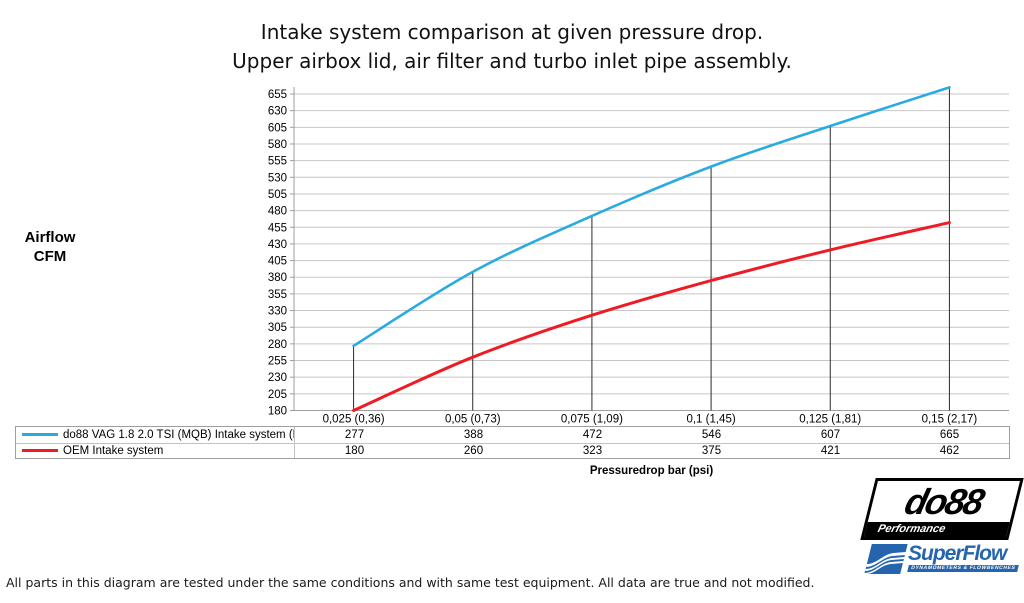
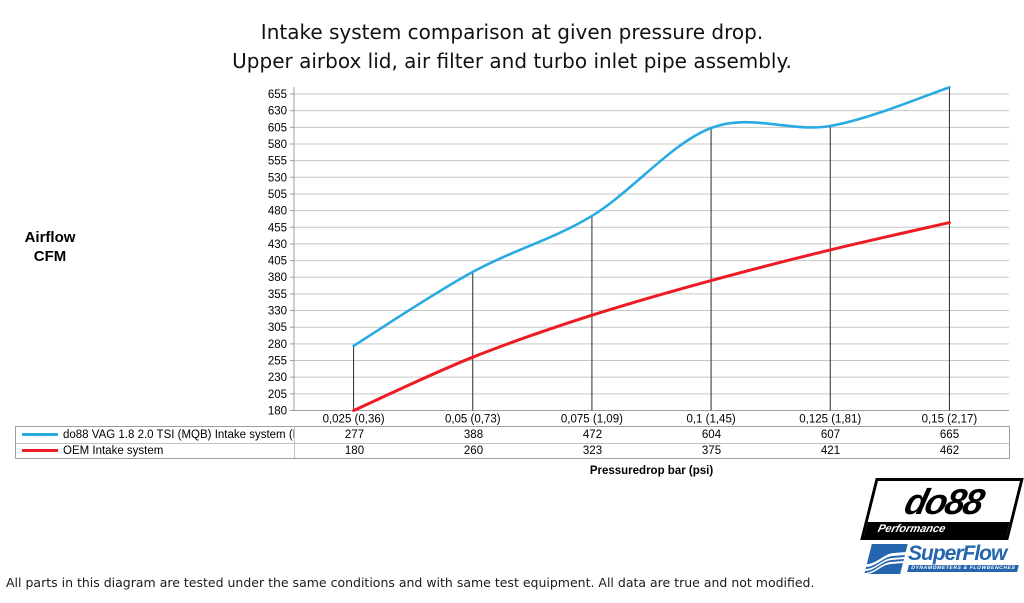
do88 VAG 1.8 2.0 TSI (MQB) Intake system (LF-120)/0,1 (1,45): 546 -> 604
